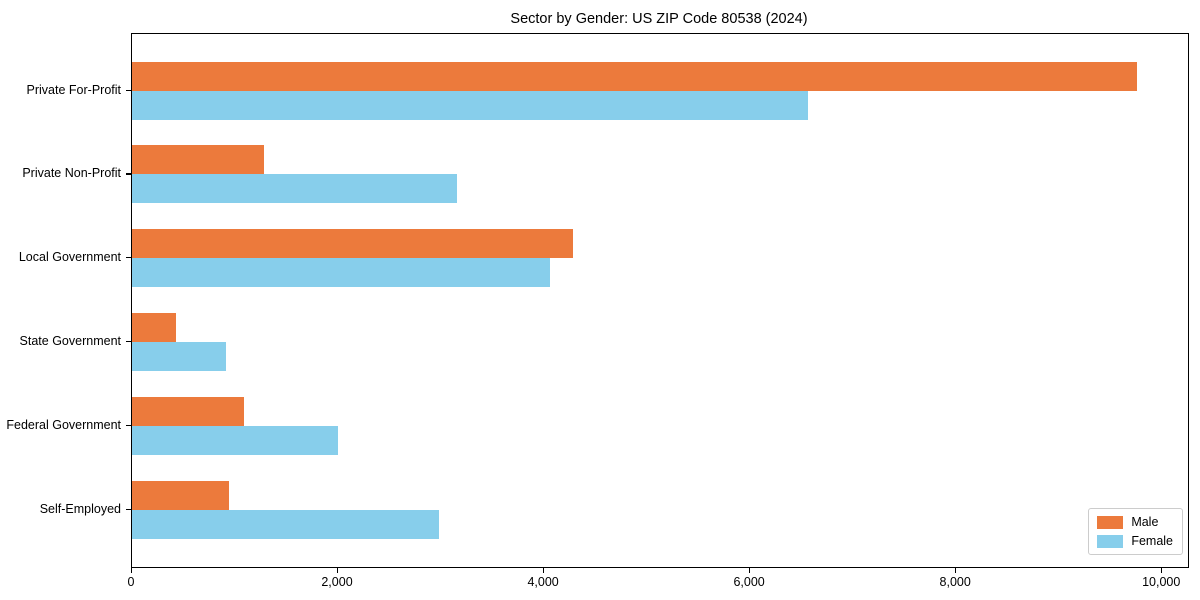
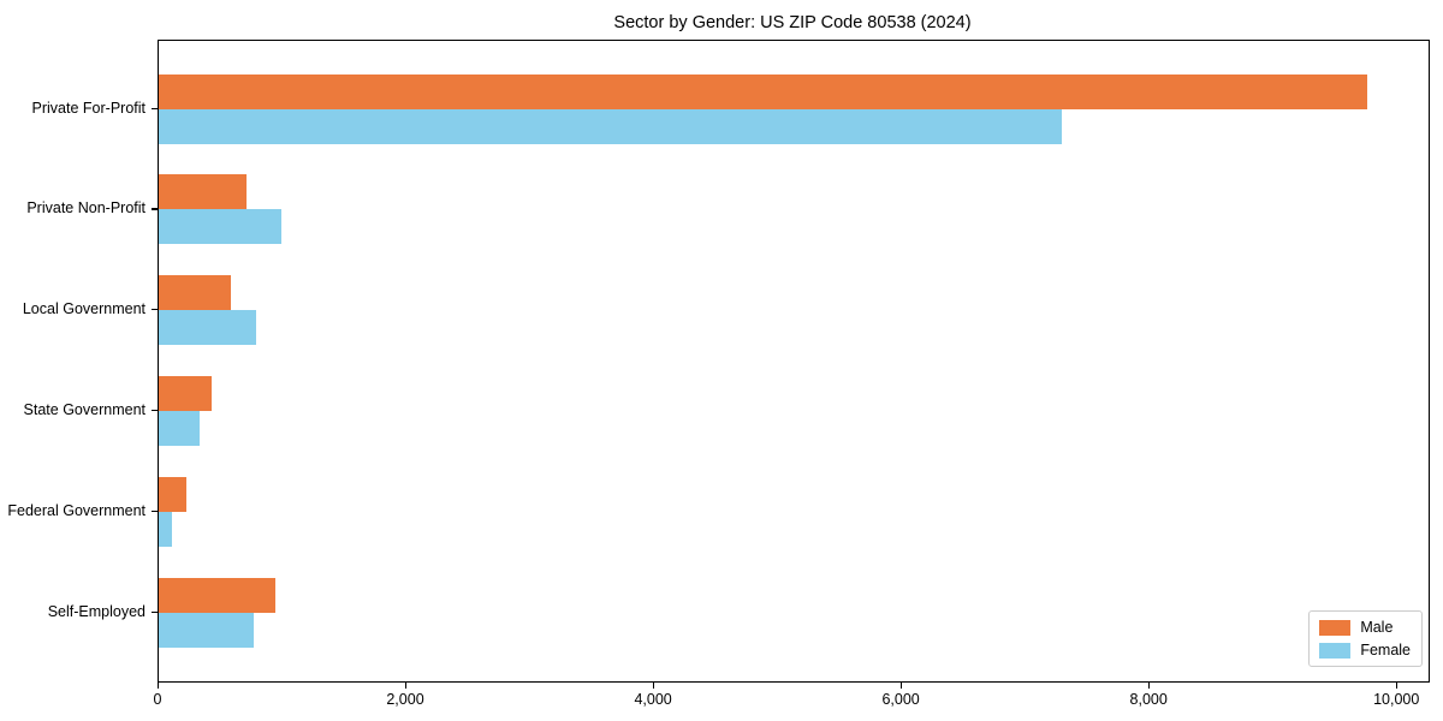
Female/Private For-Profit: 6560 -> 7290
Male/Private Non-Profit: 1280 -> 710
Female/Private Non-Profit: 3150 -> 990
Male/Local Government: 4280 -> 580
Female/Local Government: 4060 -> 790
Female/State Government: 910 -> 330
Male/Federal Government: 1090 -> 220
Female/Federal Government: 2000 -> 110
Female/Self-Employed: 2980 -> 770
